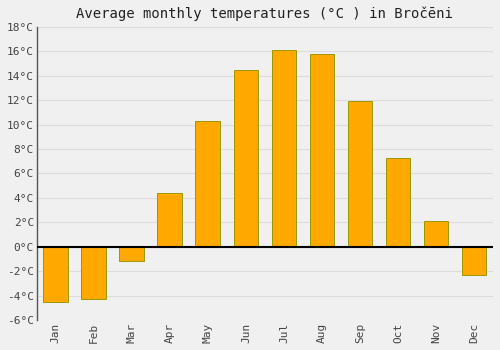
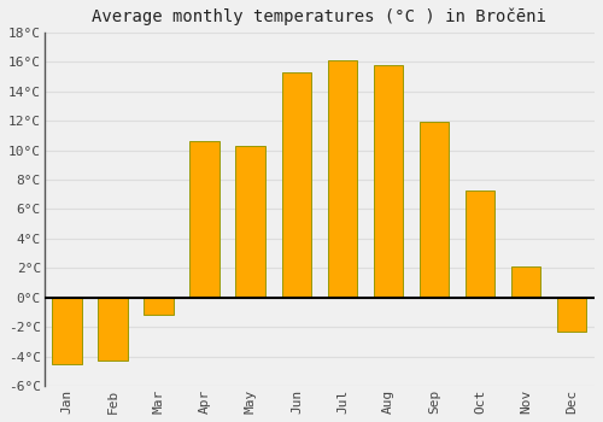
Apr: 4.4°C -> 10.6°C
Jun: 14.5°C -> 15.3°C
